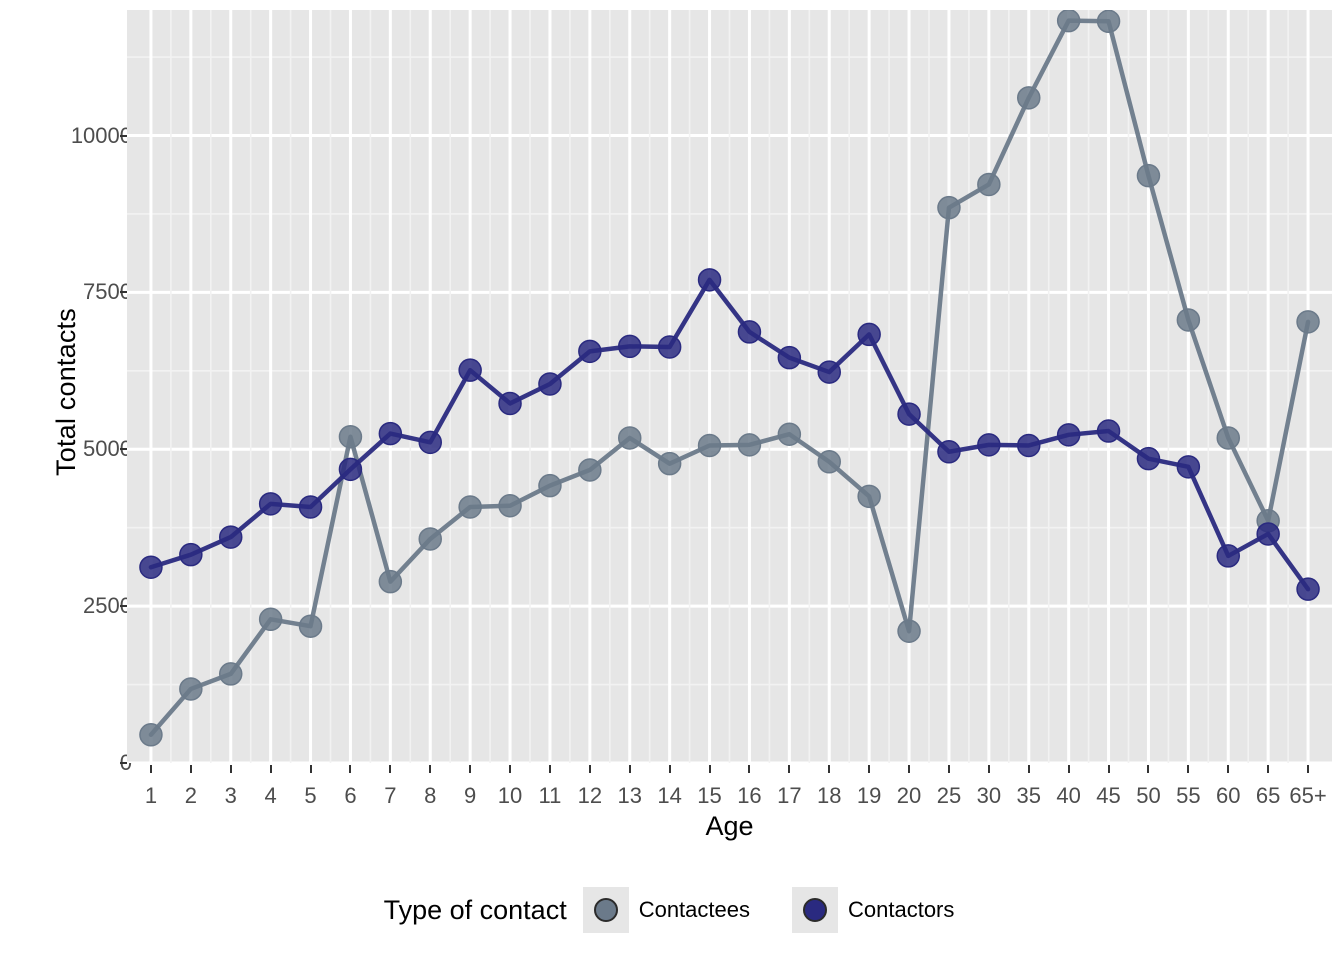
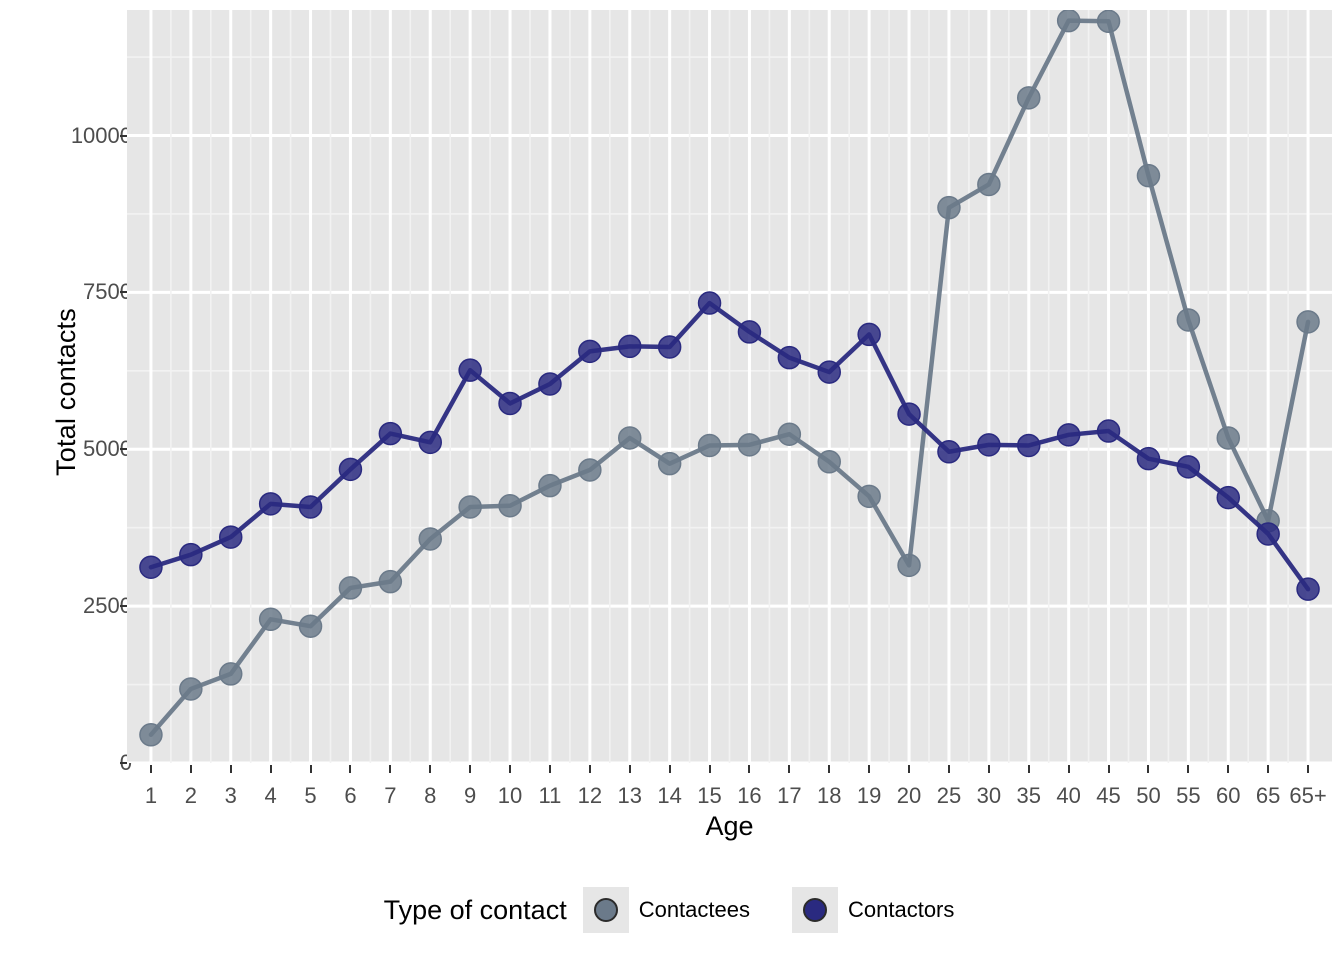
Contactees/6: 5200 -> 2800
Contactors/15: 7700 -> 7300
Contactees/20: 2100 -> 3200
Contactors/60: 3300 -> 4200
